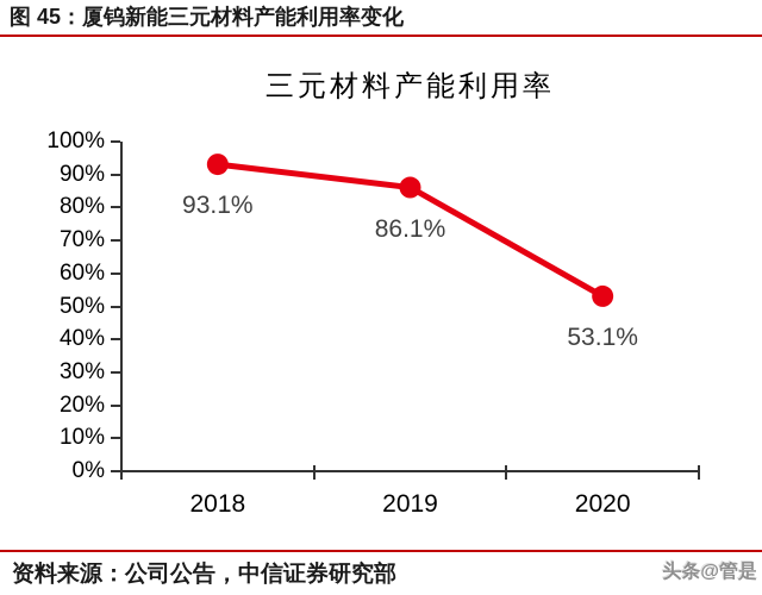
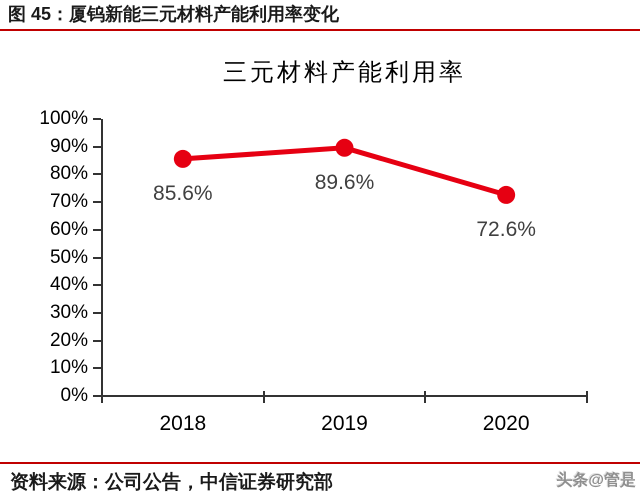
2018: 93.1% -> 85.6%
2019: 86.1% -> 89.6%
2020: 53.1% -> 72.6%
